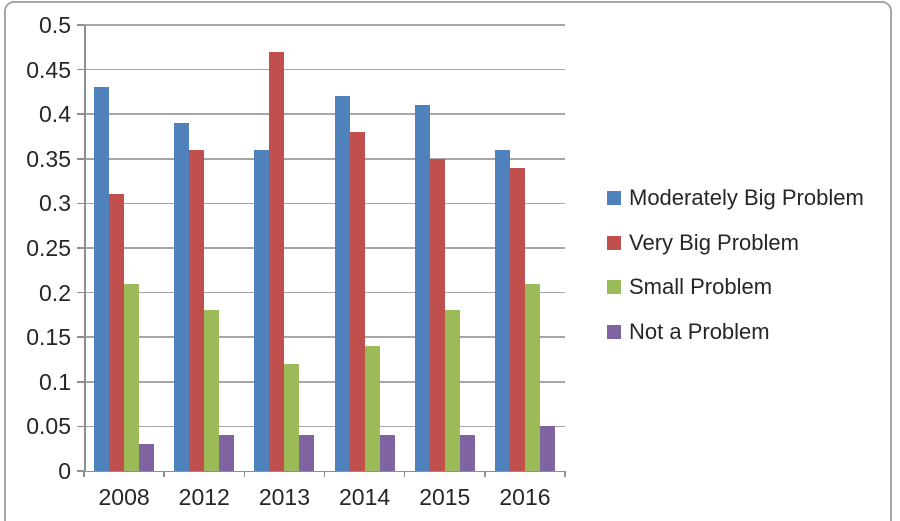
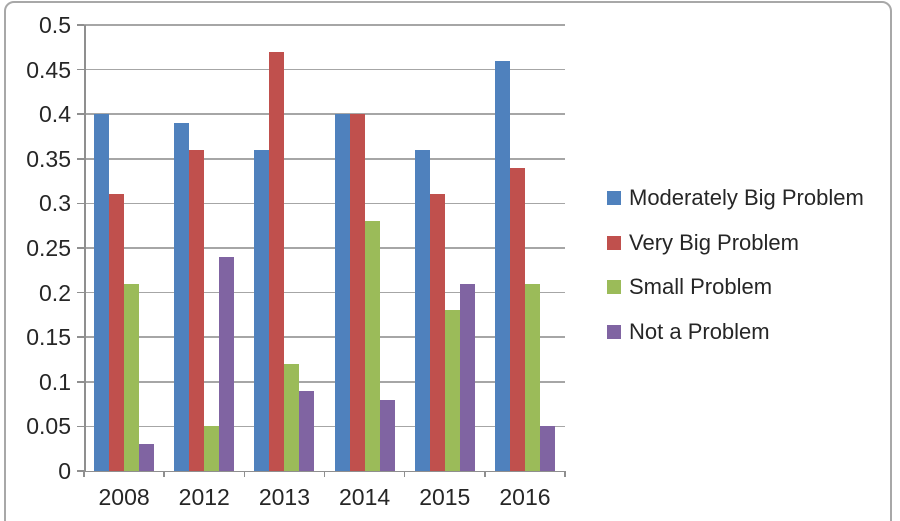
Moderately Big Problem/2008: 0.43 -> 0.40
Small Problem/2012: 0.18 -> 0.05
Not a Problem/2012: 0.04 -> 0.24
Not a Problem/2013: 0.04 -> 0.09
Moderately Big Problem/2014: 0.42 -> 0.40
Very Big Problem/2014: 0.38 -> 0.40
Small Problem/2014: 0.14 -> 0.28
Not a Problem/2014: 0.04 -> 0.08
Moderately Big Problem/2015: 0.41 -> 0.36
Very Big Problem/2015: 0.35 -> 0.31
Not a Problem/2015: 0.04 -> 0.21
Moderately Big Problem/2016: 0.36 -> 0.46
